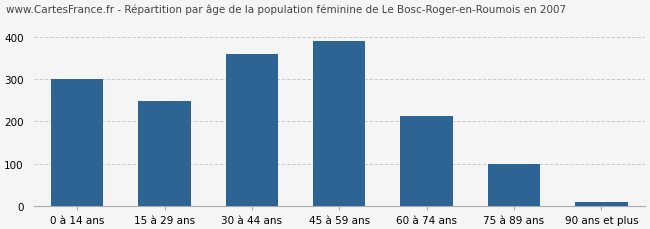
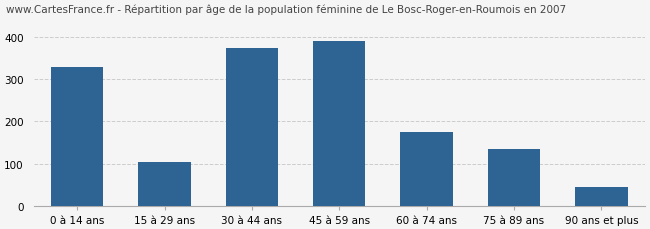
0 à 14 ans: 300 -> 330
15 à 29 ans: 248 -> 105
30 à 44 ans: 360 -> 375
60 à 74 ans: 212 -> 175
75 à 89 ans: 99 -> 135
90 ans et plus: 10 -> 45
